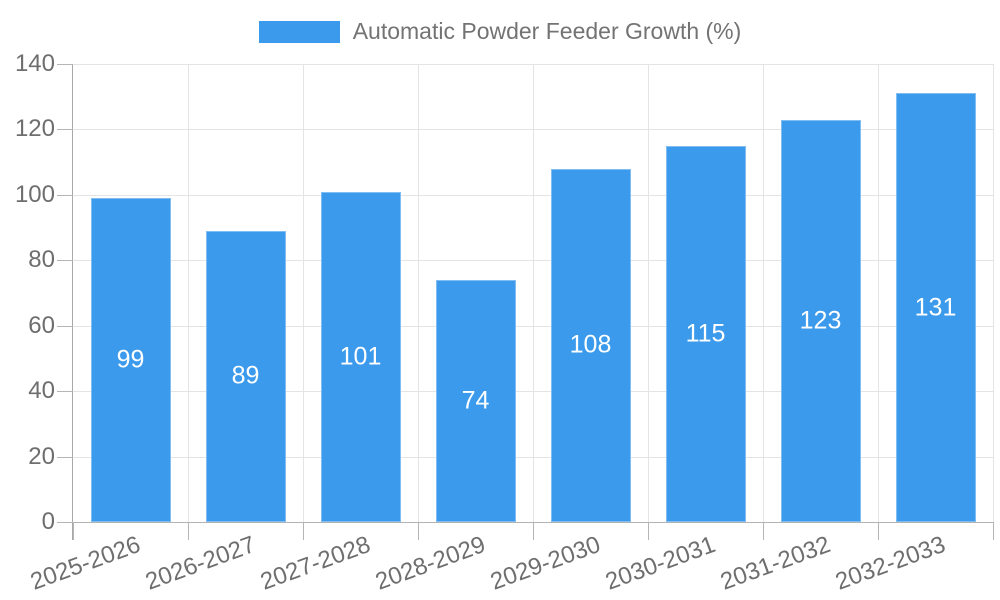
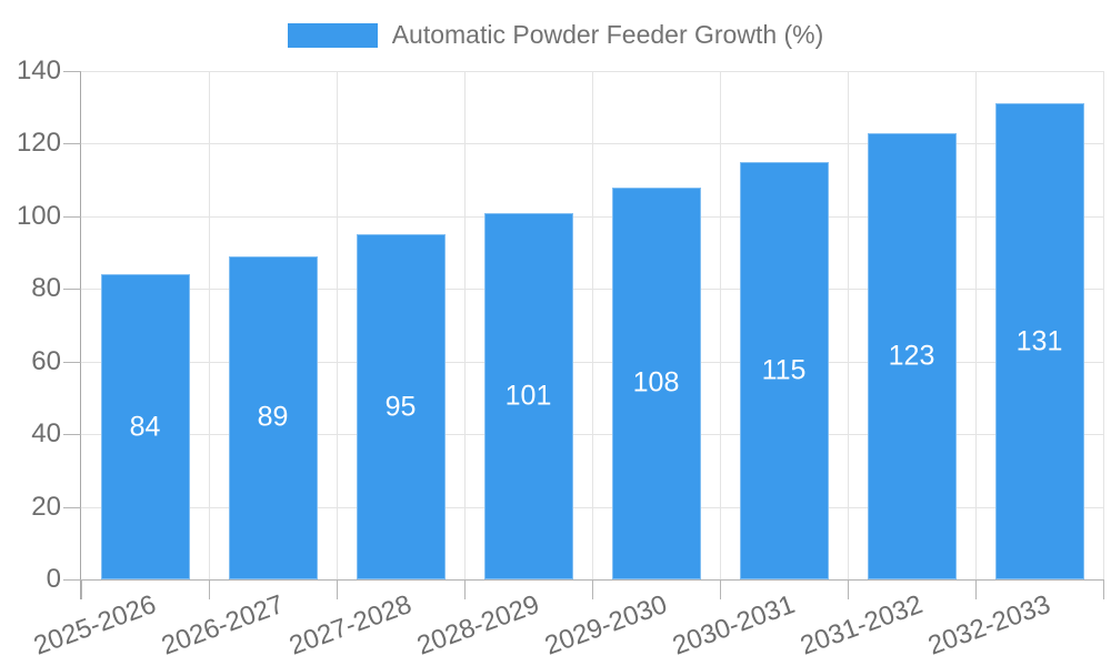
2025-2026: 99 -> 84
2027-2028: 101 -> 95
2028-2029: 74 -> 101
